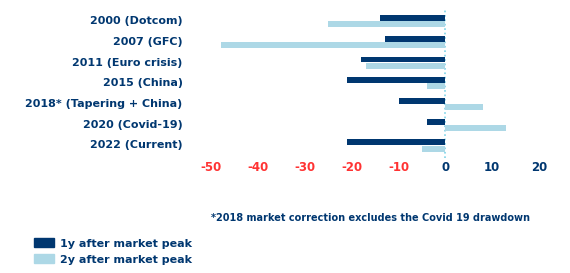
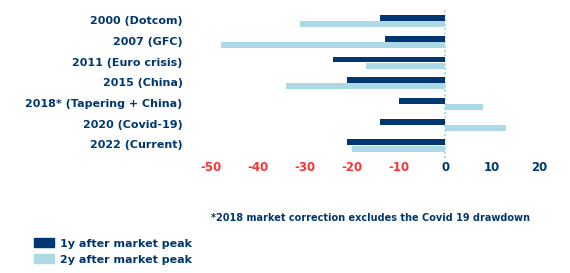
2y after market peak/2000 (Dotcom): -25 -> -31
1y after market peak/2011 (Euro crisis): -18 -> -24
2y after market peak/2015 (China): -4 -> -34
1y after market peak/2020 (Covid-19): -4 -> -14
2y after market peak/2022 (Current): -5 -> -20
